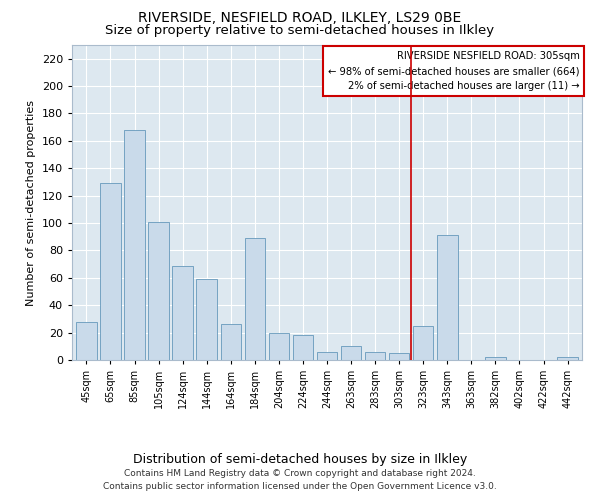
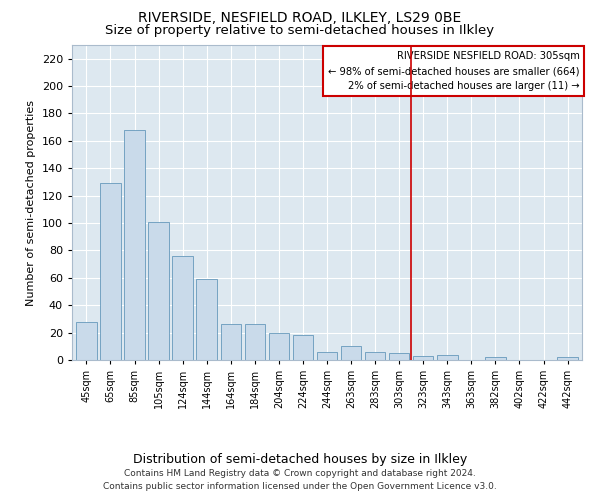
124sqm: 69 -> 76
184sqm: 89 -> 26
323sqm: 25 -> 3
343sqm: 91 -> 4
